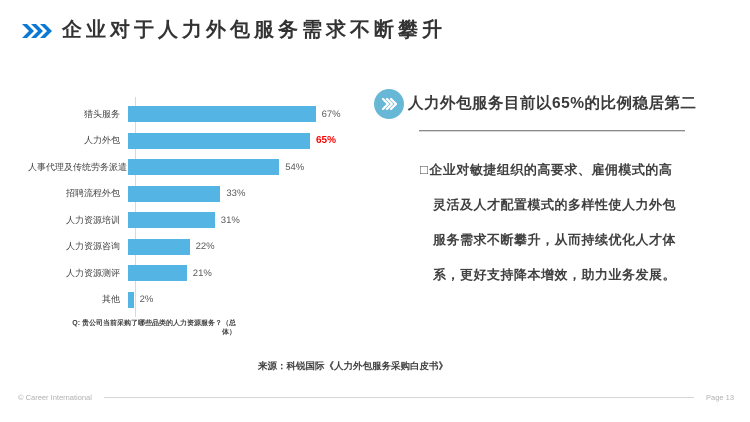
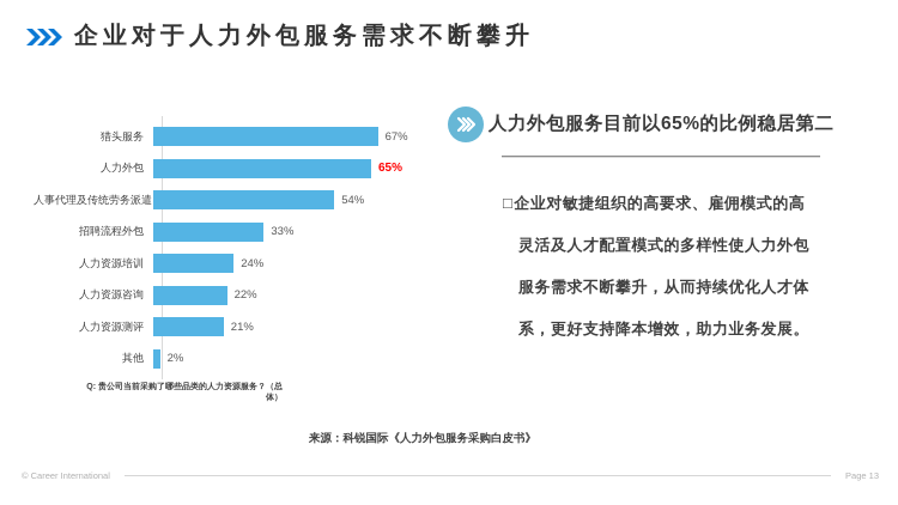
人力资源培训: 31% -> 24%
